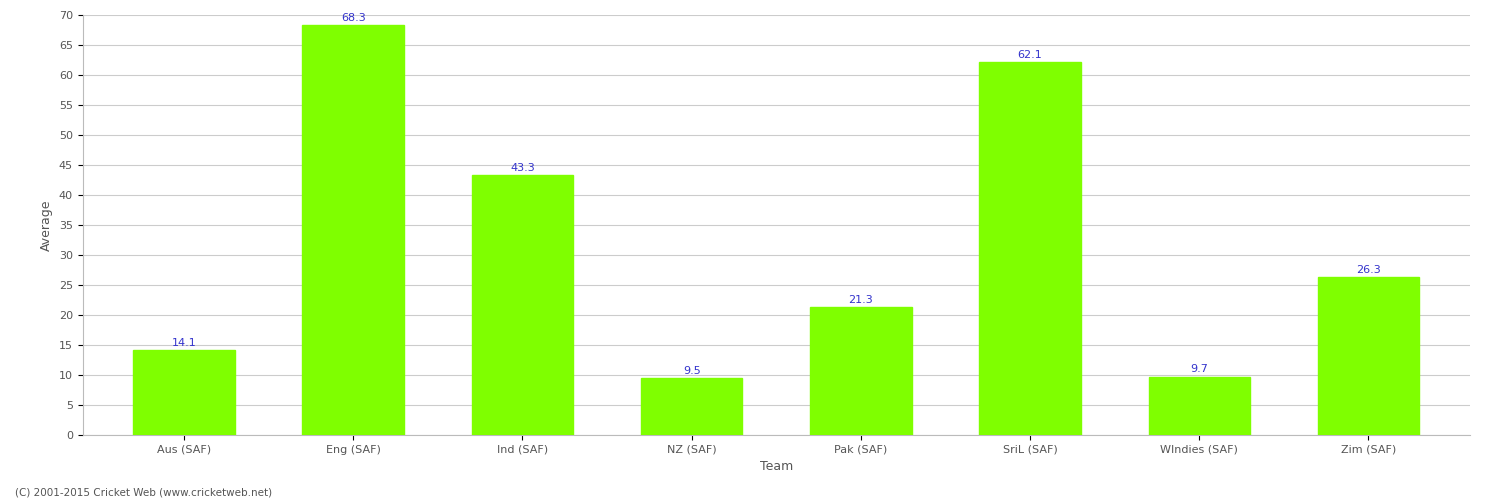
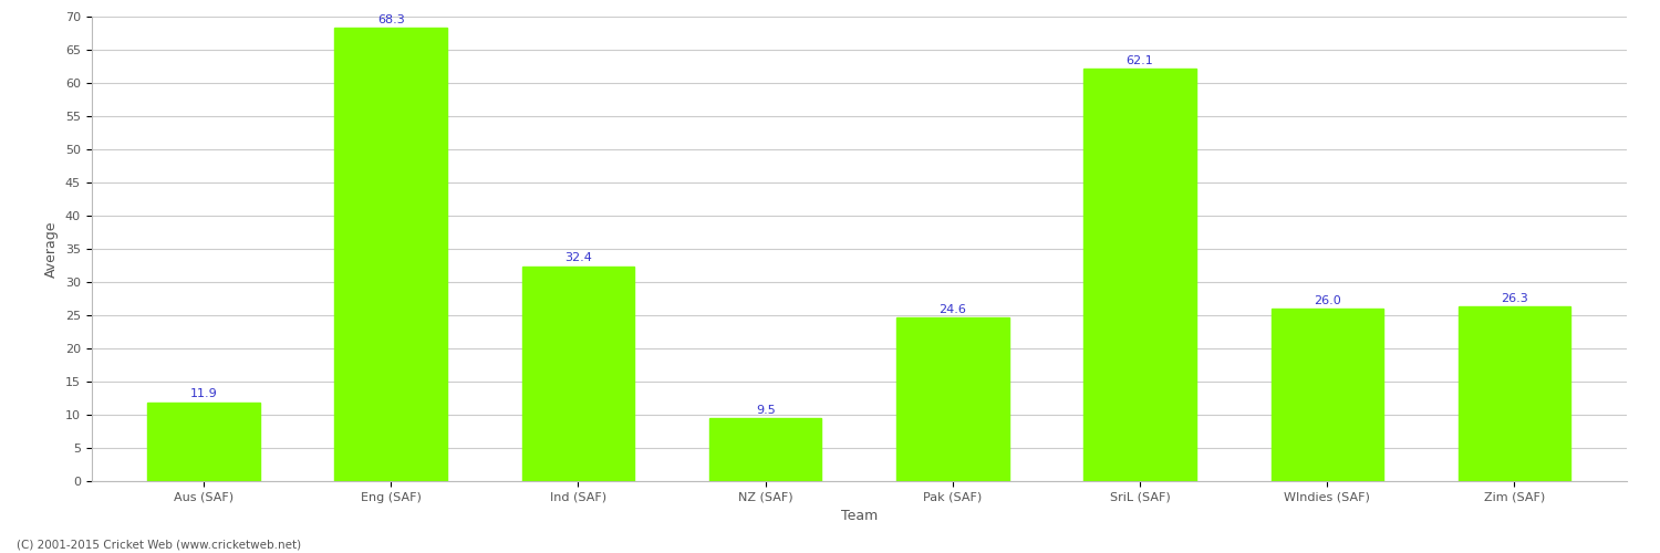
Aus (SAF): 14.1 -> 11.9
Ind (SAF): 43.3 -> 32.4
Pak (SAF): 21.3 -> 24.6
WIndies (SAF): 9.7 -> 26.0
